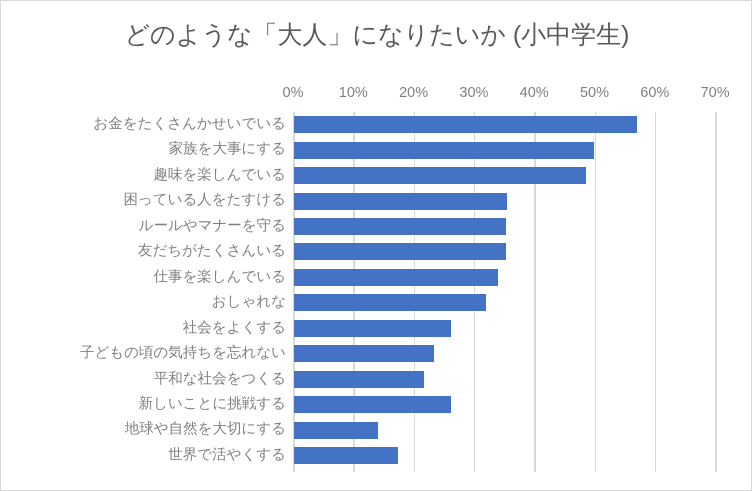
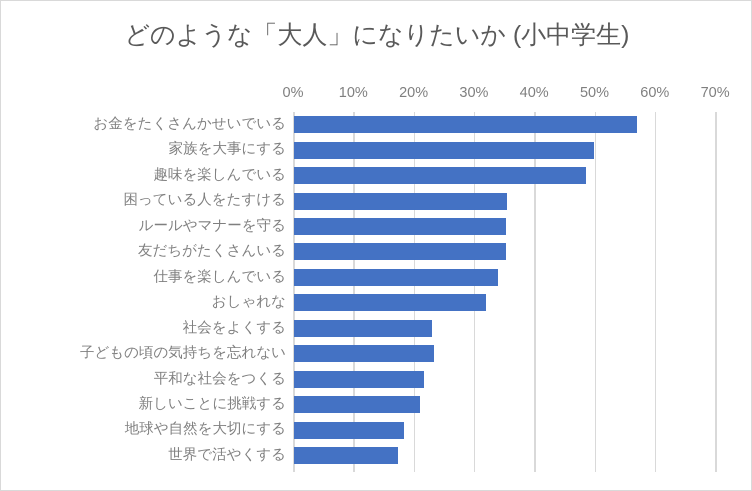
社会をよくする: 26% -> 23%
新しいことに挑戦する: 26% -> 21%
地球や自然を大切にする: 14% -> 18%
